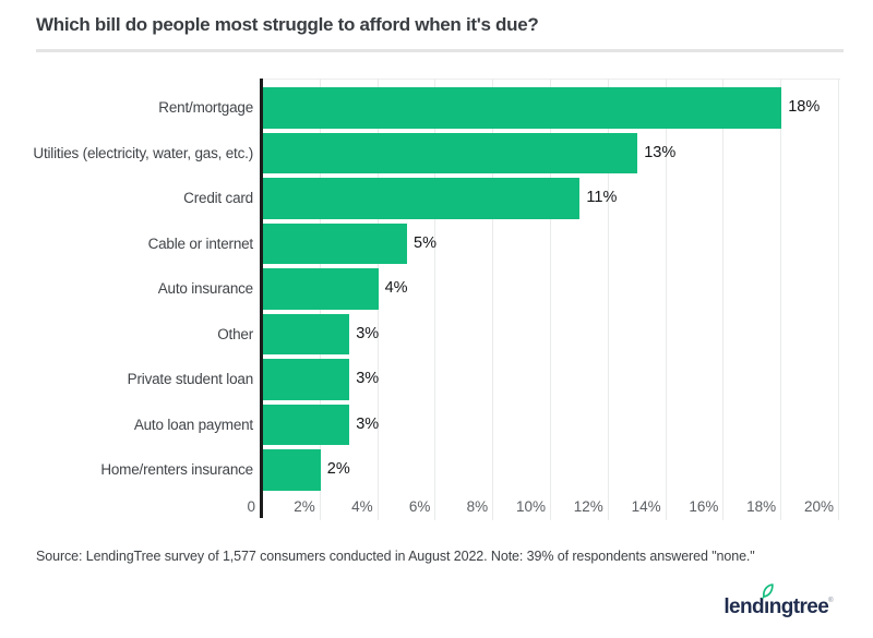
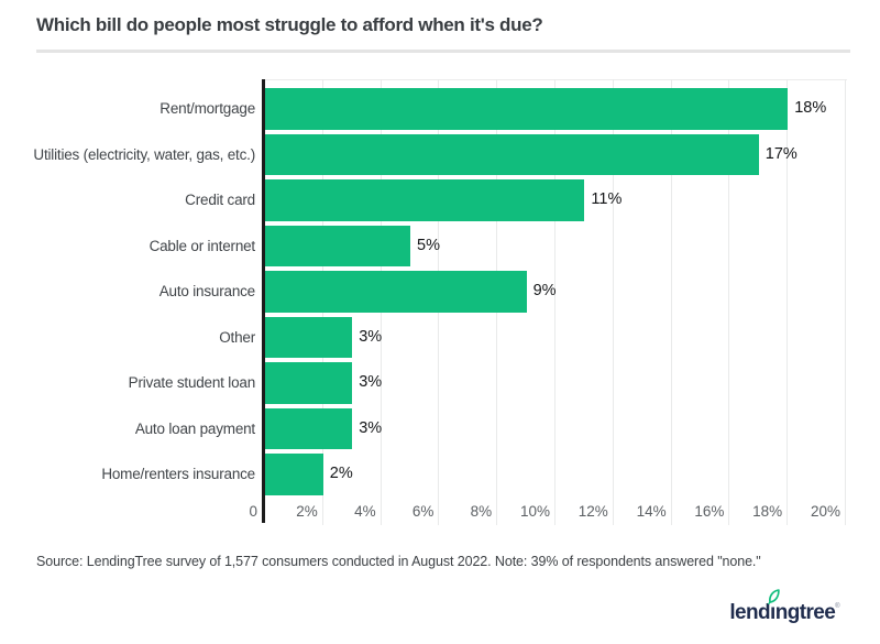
Utilities (electricity, water, gas, etc.): 13% -> 17%
Auto insurance: 4% -> 9%
